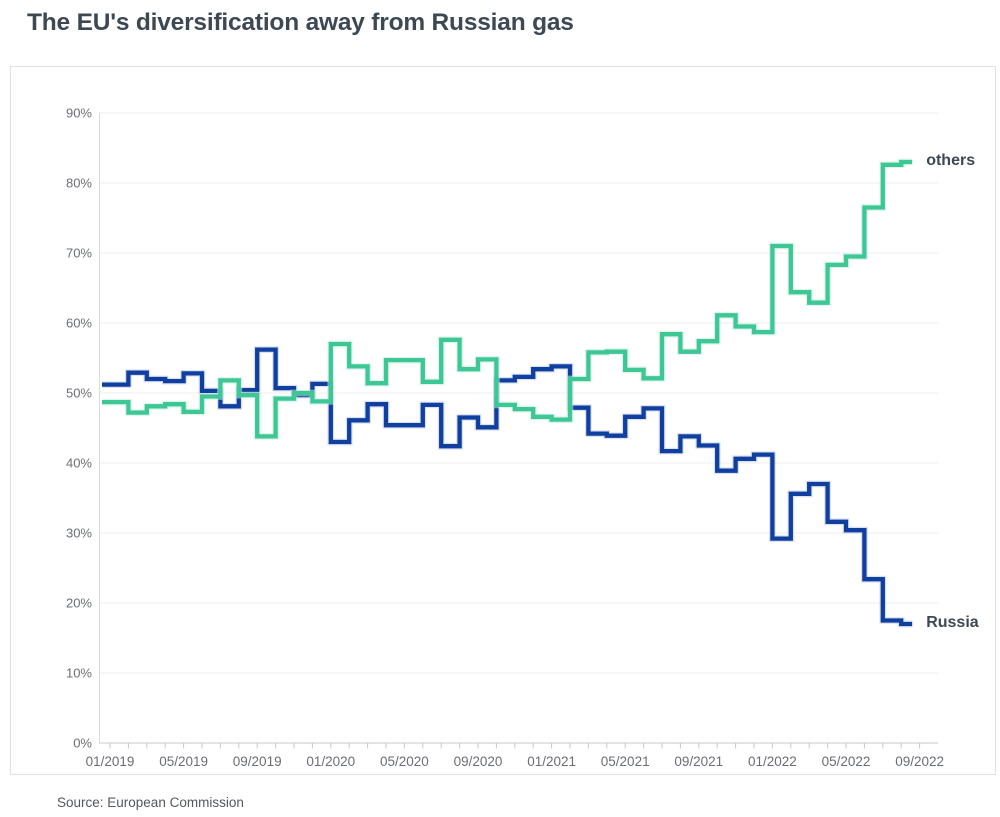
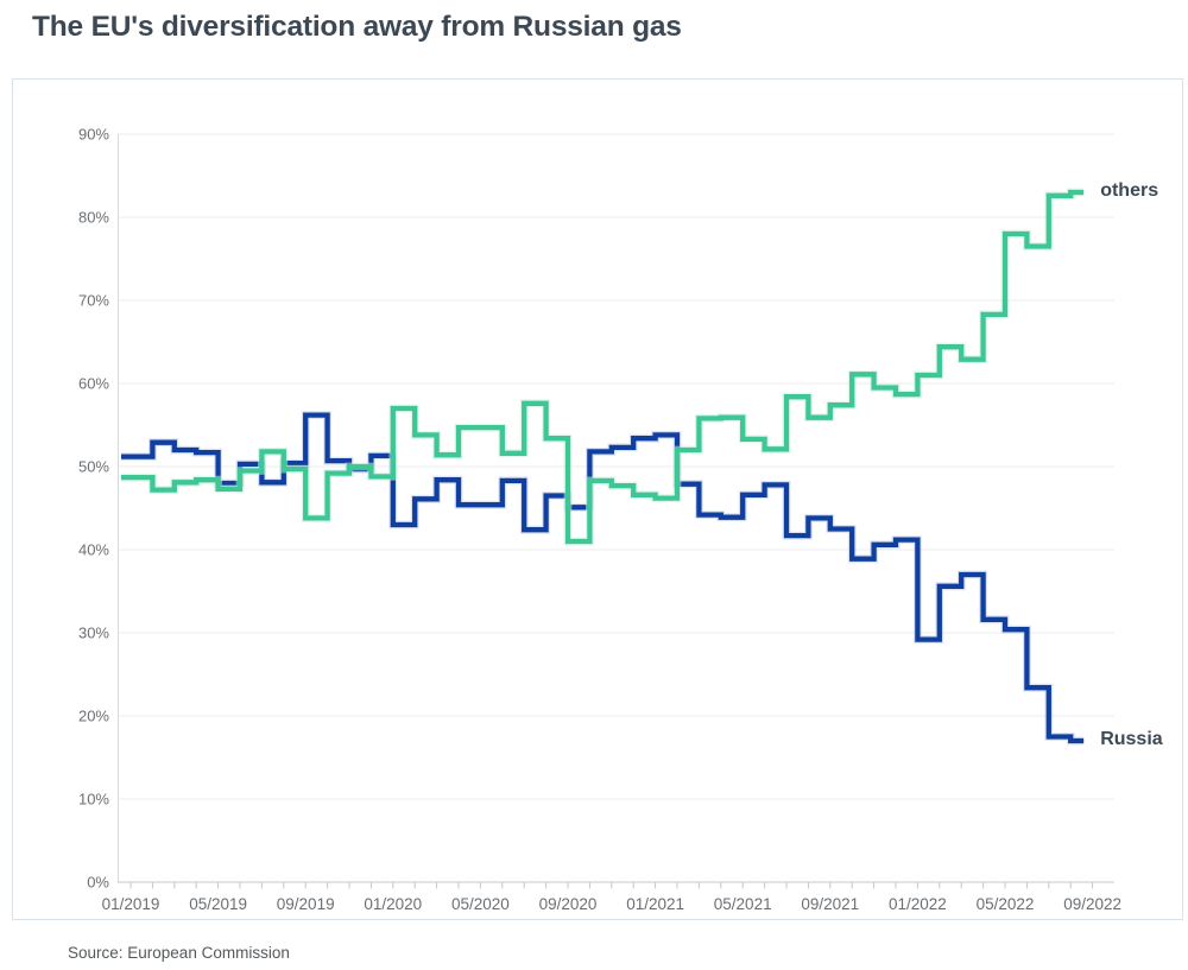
Russia/05/2019: 53% -> 48%
others/09/2020: 55% -> 41%
others/01/2022: 71% -> 61%
others/05/2022: 70% -> 78%
